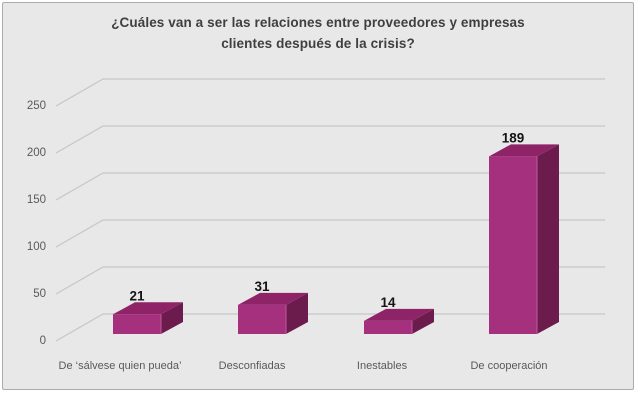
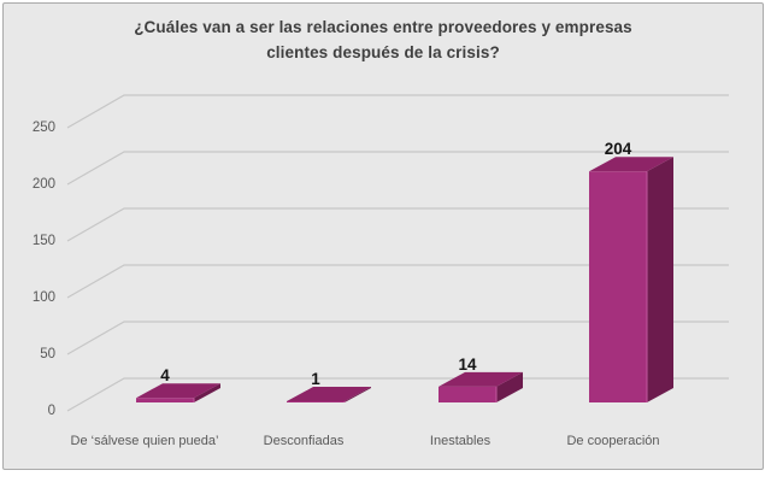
De ‘sálvese quien pueda’: 21 -> 4
Desconfiadas: 31 -> 1
De cooperación: 189 -> 204
